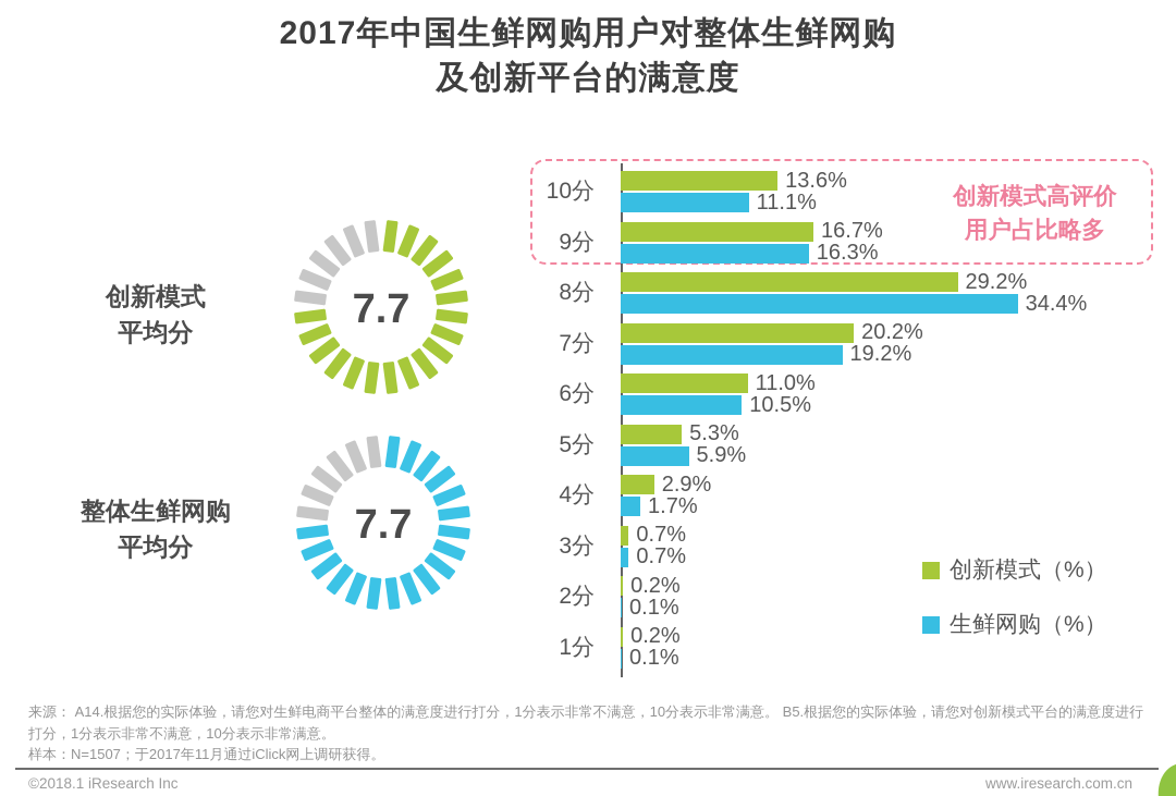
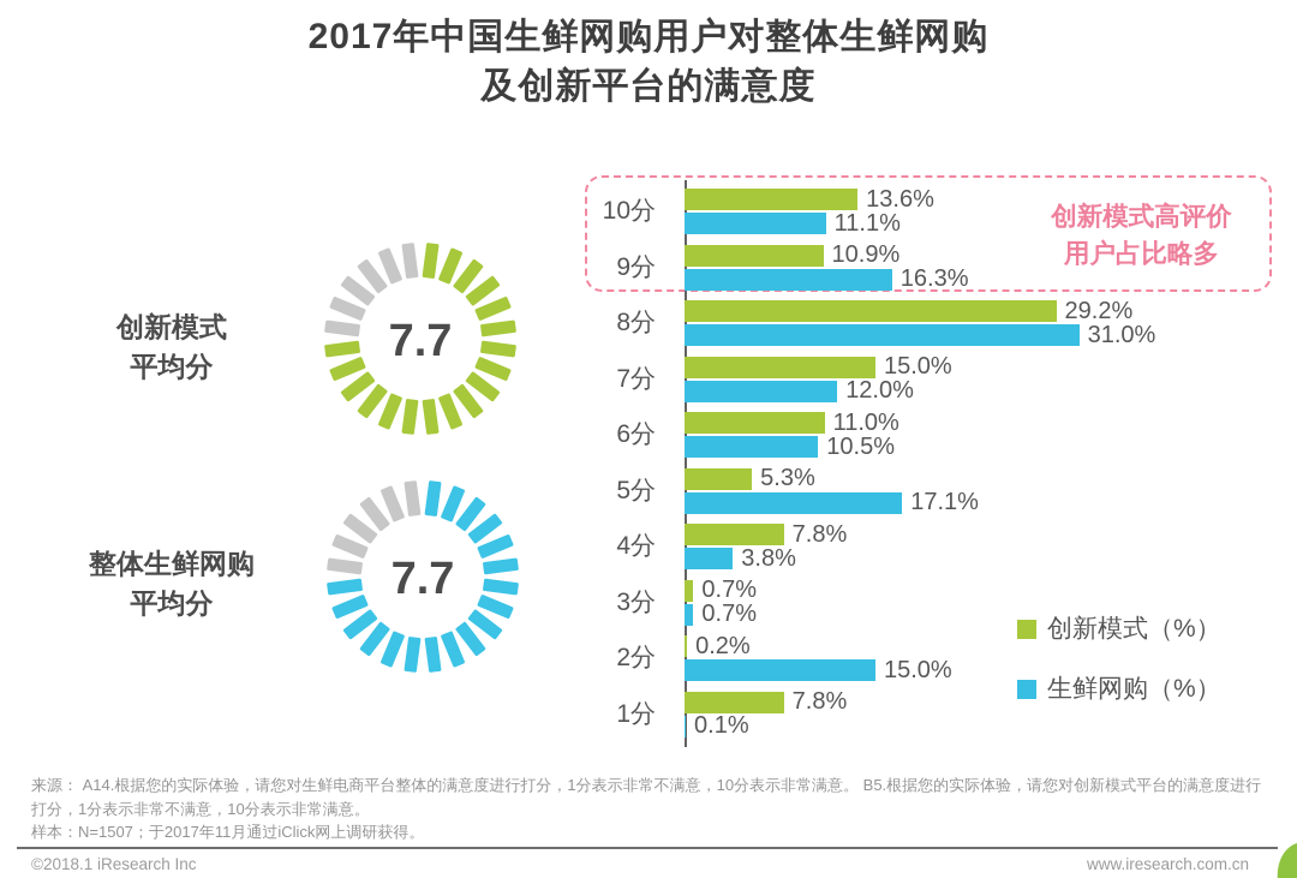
创新模式（%）/9分: 16.7% -> 10.9%
生鲜网购（%）/8分: 34.4% -> 31.0%
创新模式（%）/7分: 20.2% -> 15.0%
生鲜网购（%）/7分: 19.2% -> 12.0%
生鲜网购（%）/5分: 5.9% -> 17.1%
创新模式（%）/4分: 2.9% -> 7.8%
生鲜网购（%）/4分: 1.7% -> 3.8%
生鲜网购（%）/2分: 0.1% -> 15.0%
创新模式（%）/1分: 0.2% -> 7.8%
